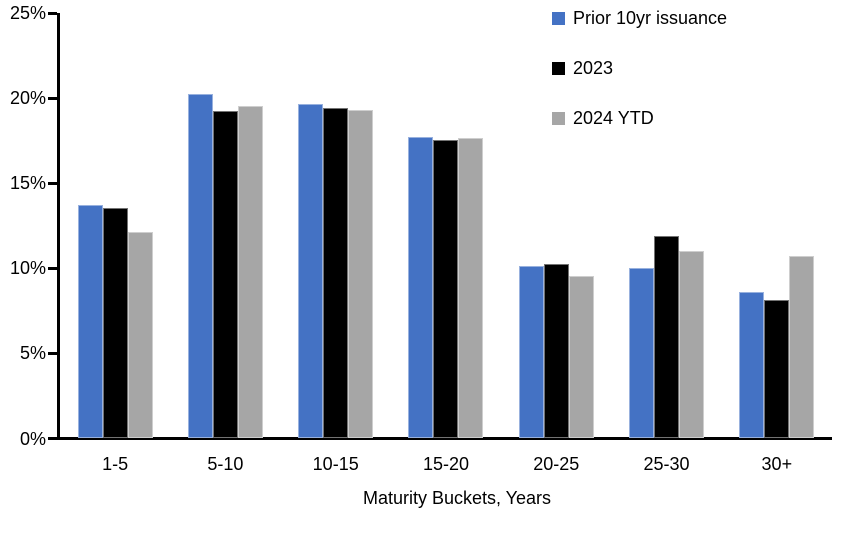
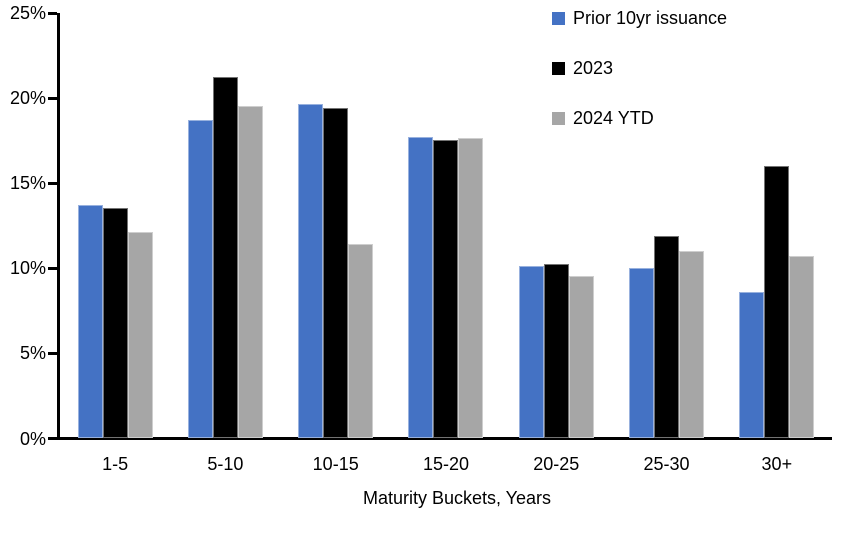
Prior 10yr issuance/5-10: 20.2% -> 18.7%
2023/5-10: 19.2% -> 21.2%
2024 YTD/10-15: 19.3% -> 11.4%
2023/30+: 8.1% -> 16.0%
